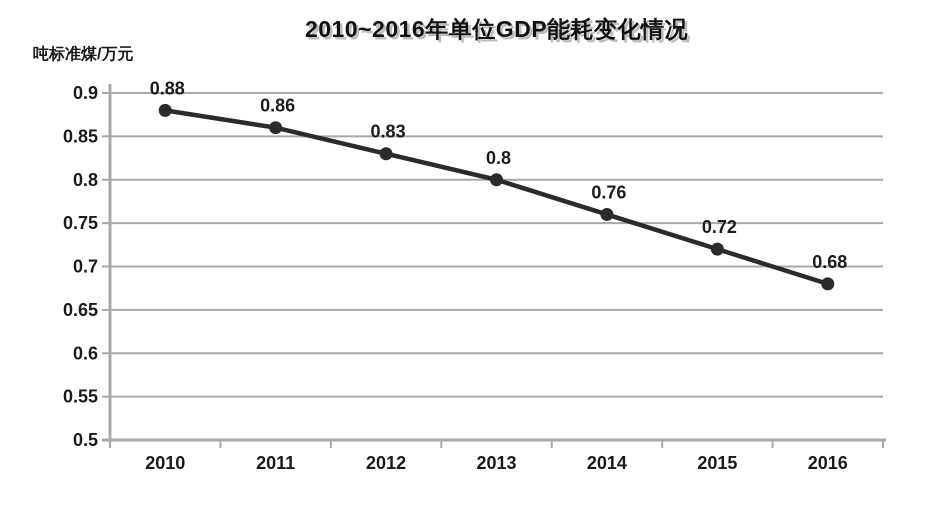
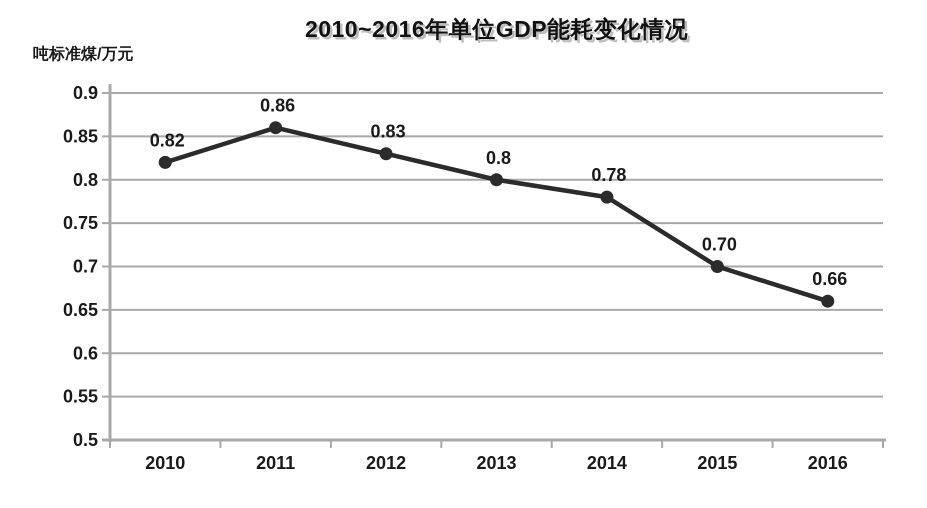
2010: 0.88 -> 0.82
2014: 0.76 -> 0.78
2015: 0.72 -> 0.70
2016: 0.68 -> 0.66
